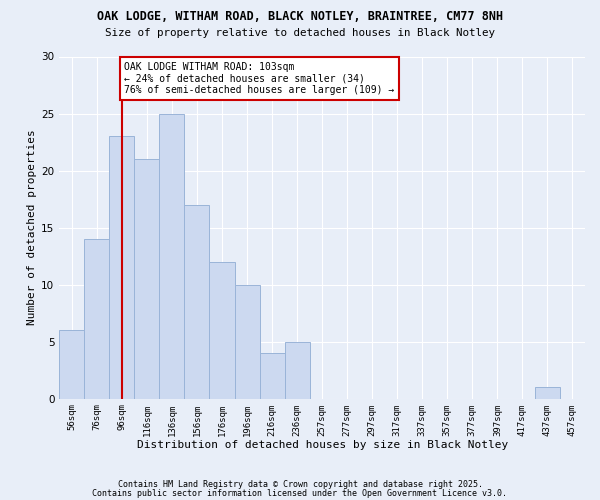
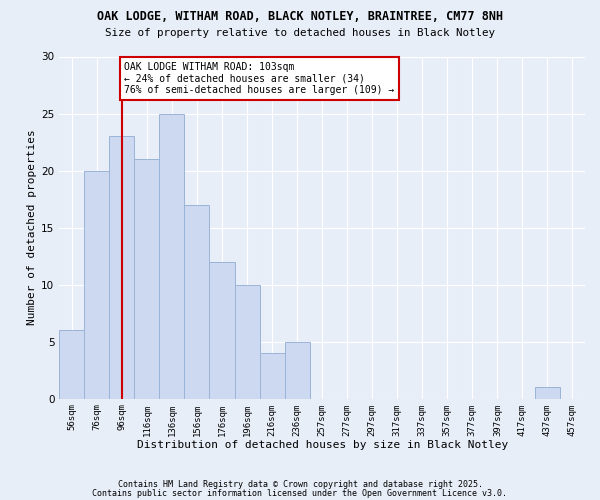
76sqm: 14 -> 20
